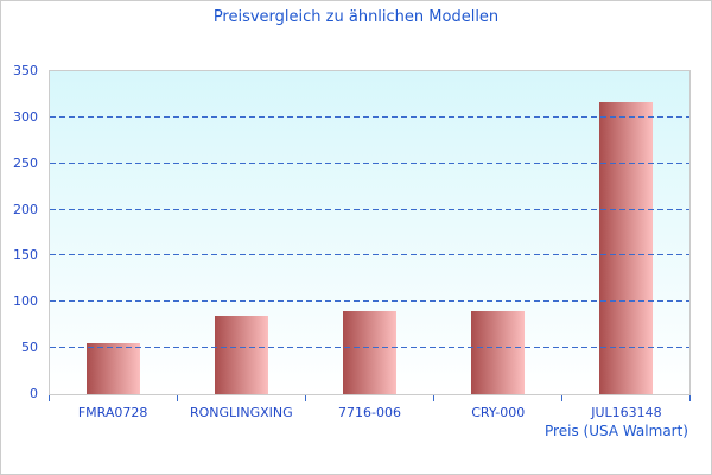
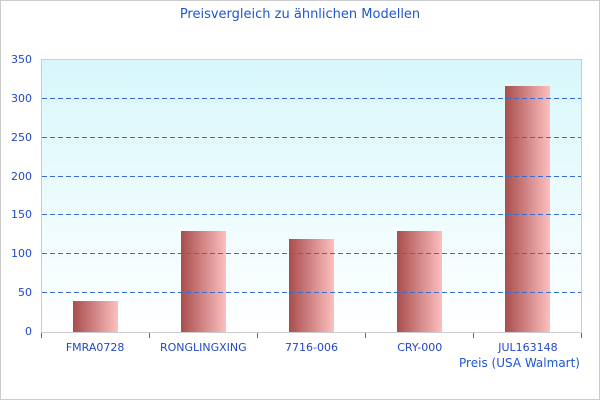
FMRA0728: 60 -> 40
RONGLINGXING: 80 -> 130
7716-006: 90 -> 120
CRY-000: 90 -> 130
